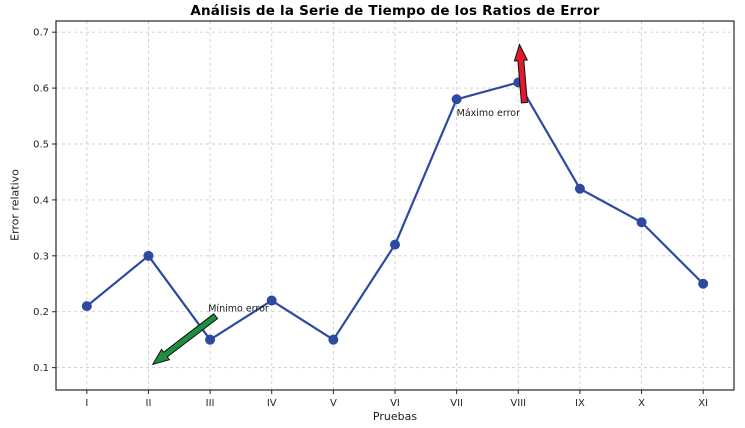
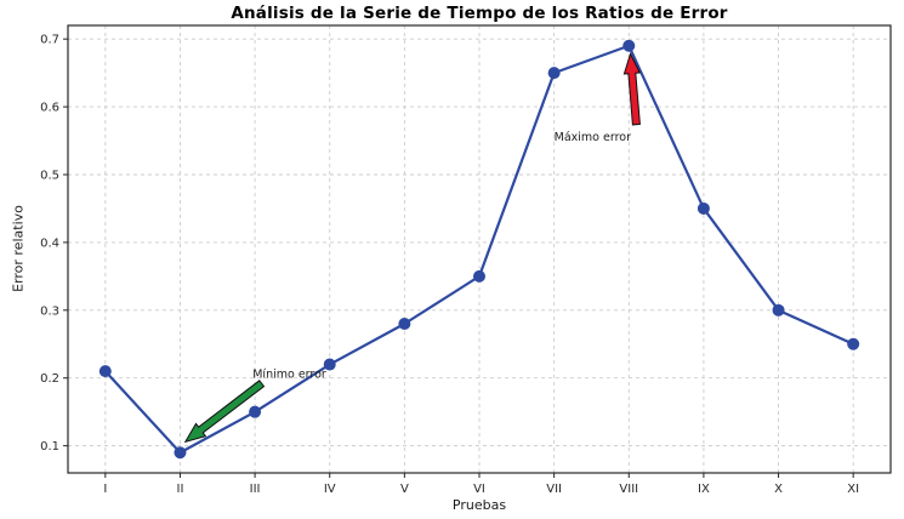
II: 0.30 -> 0.09
V: 0.15 -> 0.28
VI: 0.32 -> 0.35
VII: 0.58 -> 0.65
VIII: 0.61 -> 0.69
IX: 0.42 -> 0.45
X: 0.36 -> 0.30
